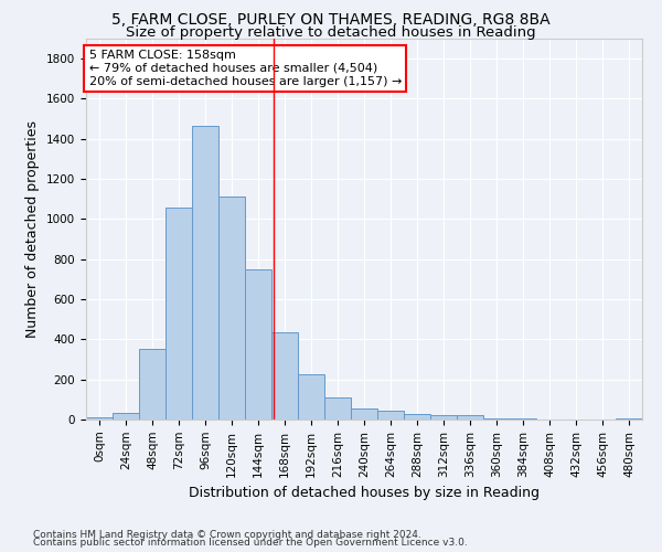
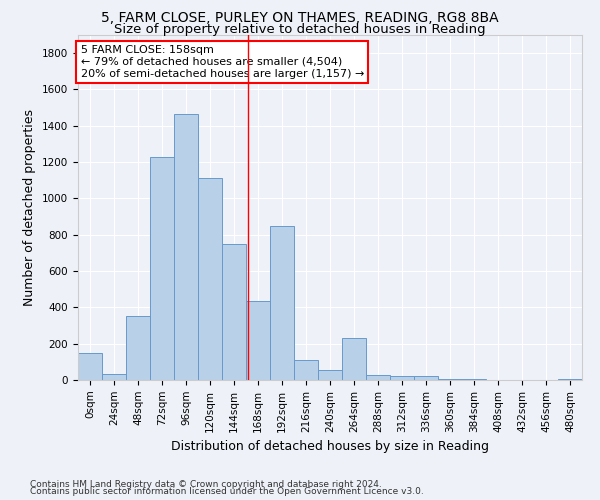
0sqm: 10 -> 150
72sqm: 1060 -> 1230
192sqm: 220 -> 850
264sqm: 40 -> 230
